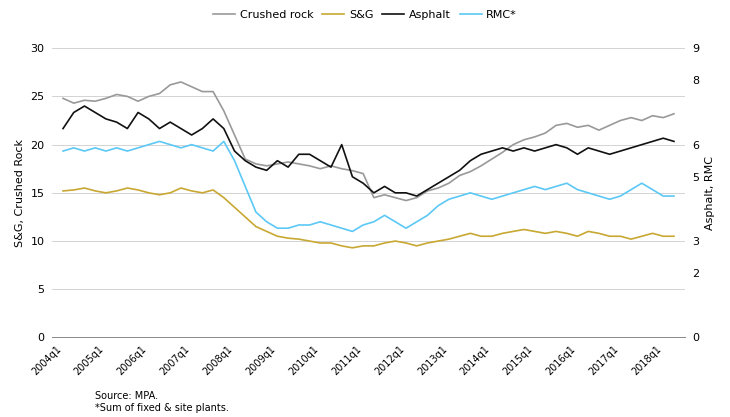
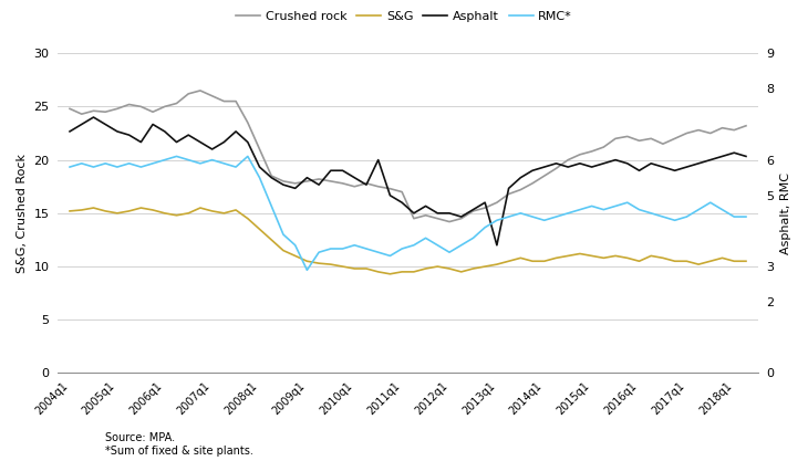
Asphalt/2004q1: 6.5 -> 6.8
RMC*/2009q1: 3.4 -> 2.9
Asphalt/2013q1: 5.0 -> 3.6
